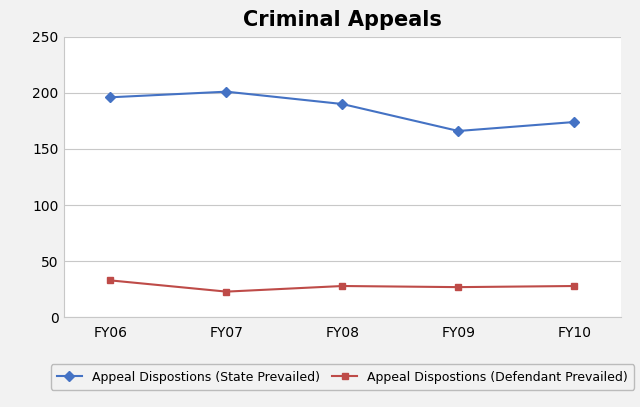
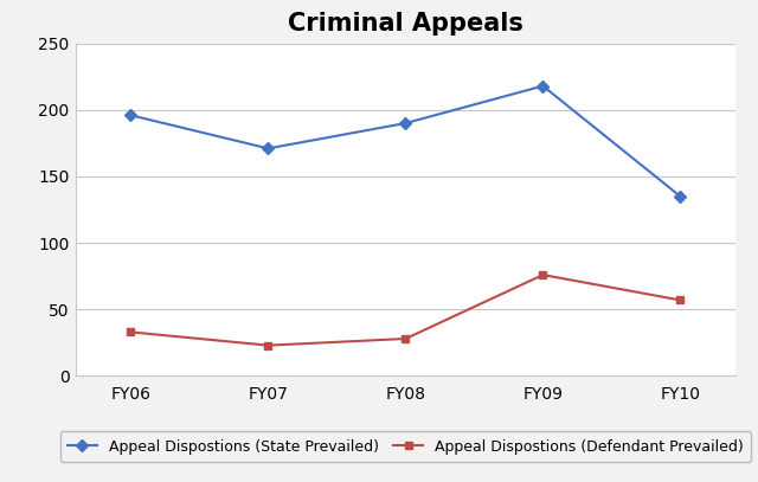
Appeal Dispostions (State Prevailed)/FY07: 201 -> 171
Appeal Dispostions (State Prevailed)/FY09: 166 -> 218
Appeal Dispostions (Defendant Prevailed)/FY09: 27 -> 76
Appeal Dispostions (State Prevailed)/FY10: 174 -> 135
Appeal Dispostions (Defendant Prevailed)/FY10: 28 -> 57
